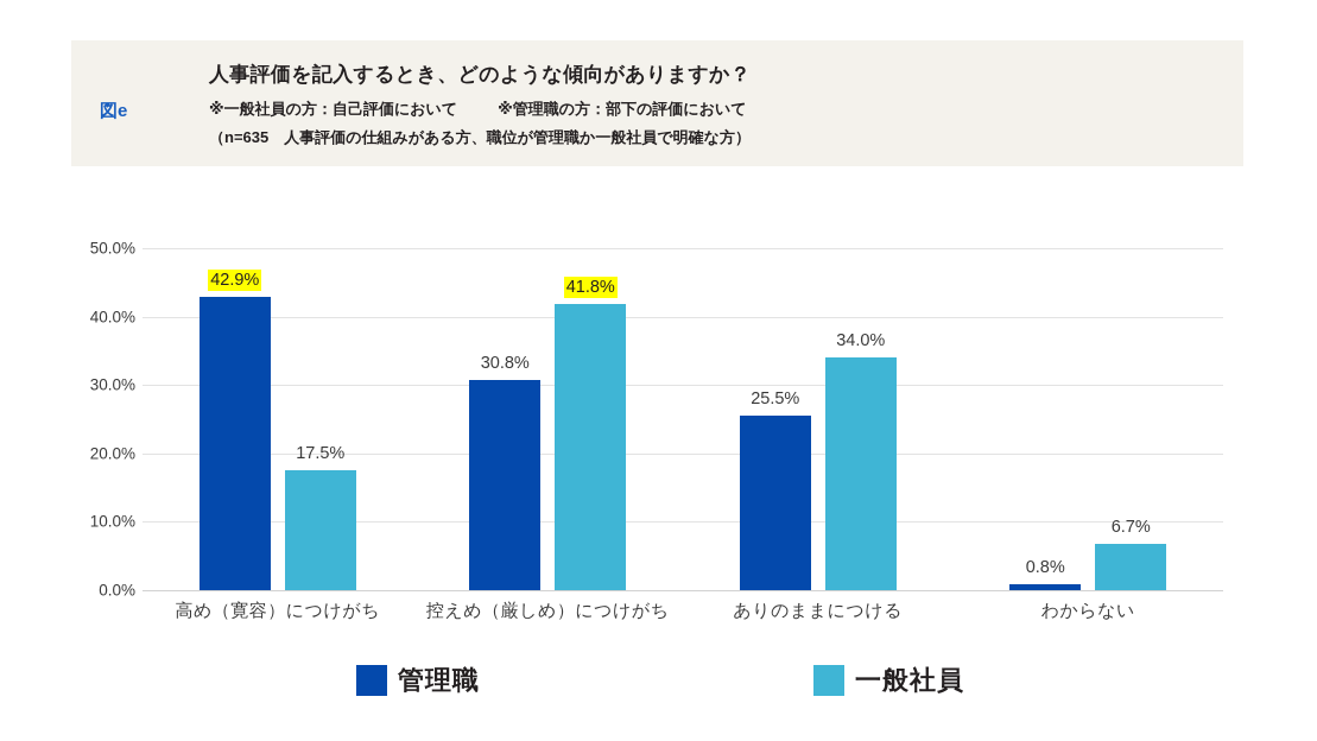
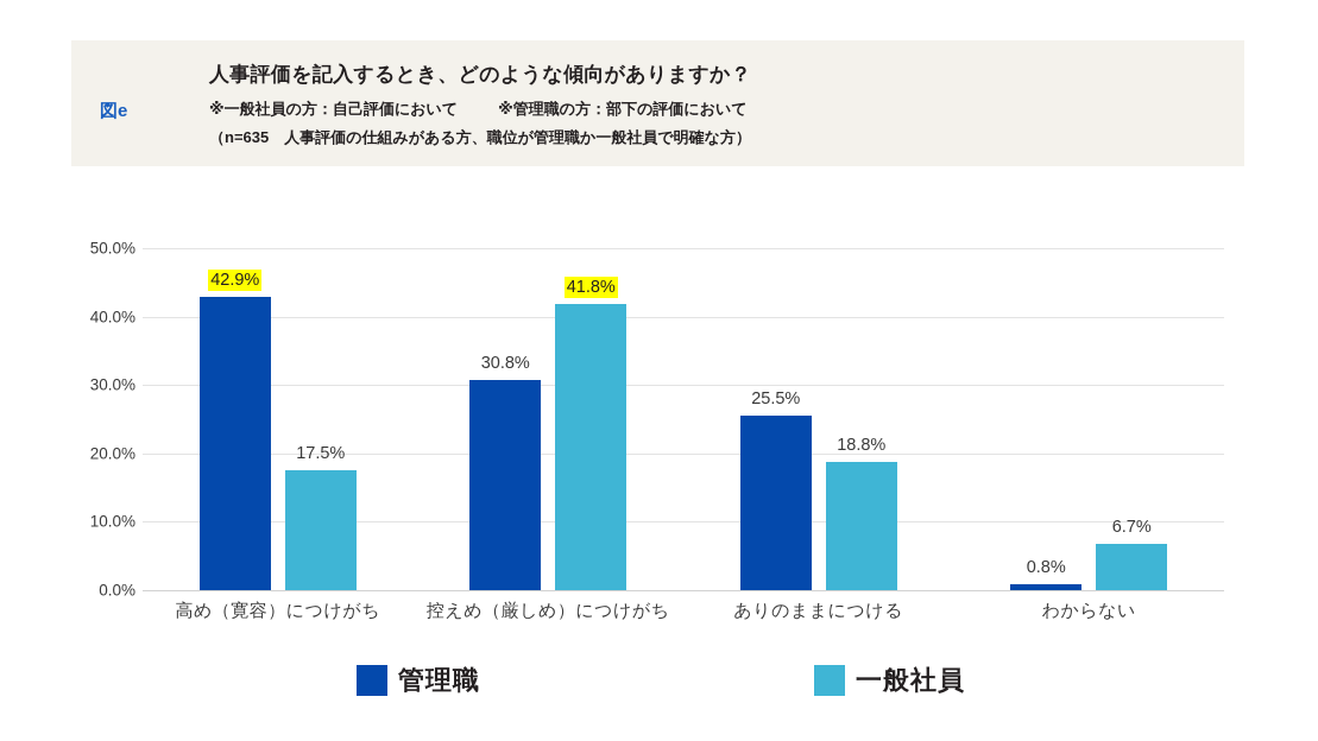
一般社員/ありのままにつける: 34.0% -> 18.8%
